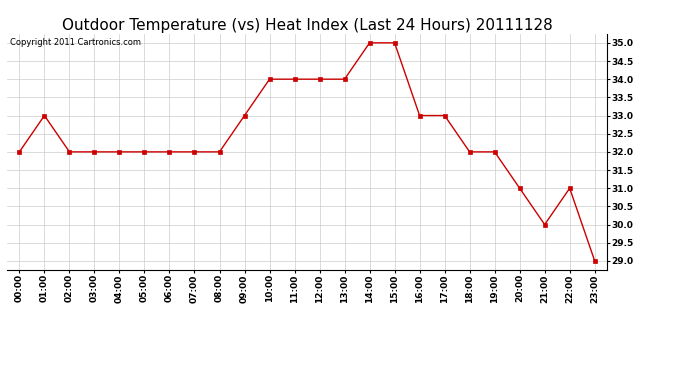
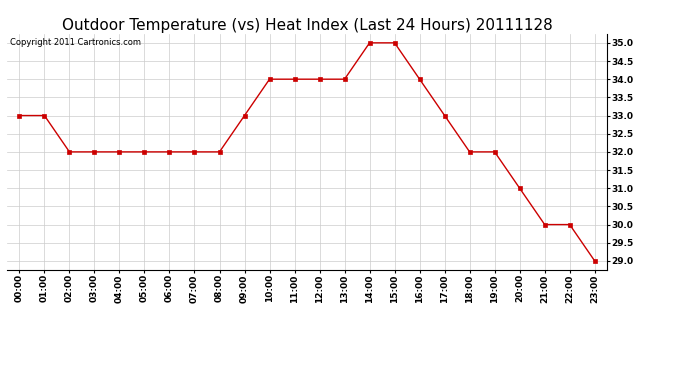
00:00: 32 -> 33
16:00: 33 -> 34
22:00: 31 -> 30
